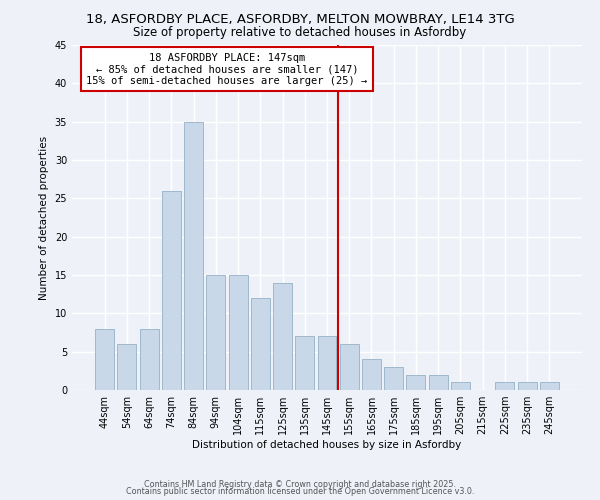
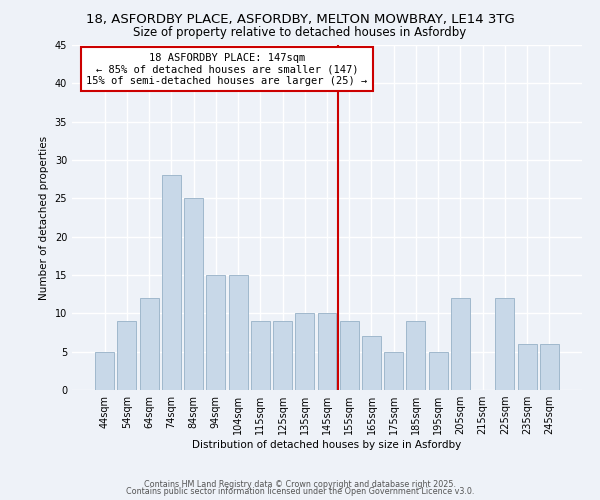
44sqm: 8 -> 5
54sqm: 6 -> 9
64sqm: 8 -> 12
74sqm: 26 -> 28
84sqm: 35 -> 25
115sqm: 12 -> 9
125sqm: 14 -> 9
135sqm: 7 -> 10
145sqm: 7 -> 10
155sqm: 6 -> 9
165sqm: 4 -> 7
175sqm: 3 -> 5
185sqm: 2 -> 9
195sqm: 2 -> 5
205sqm: 1 -> 12
225sqm: 1 -> 12
235sqm: 1 -> 6
245sqm: 1 -> 6
